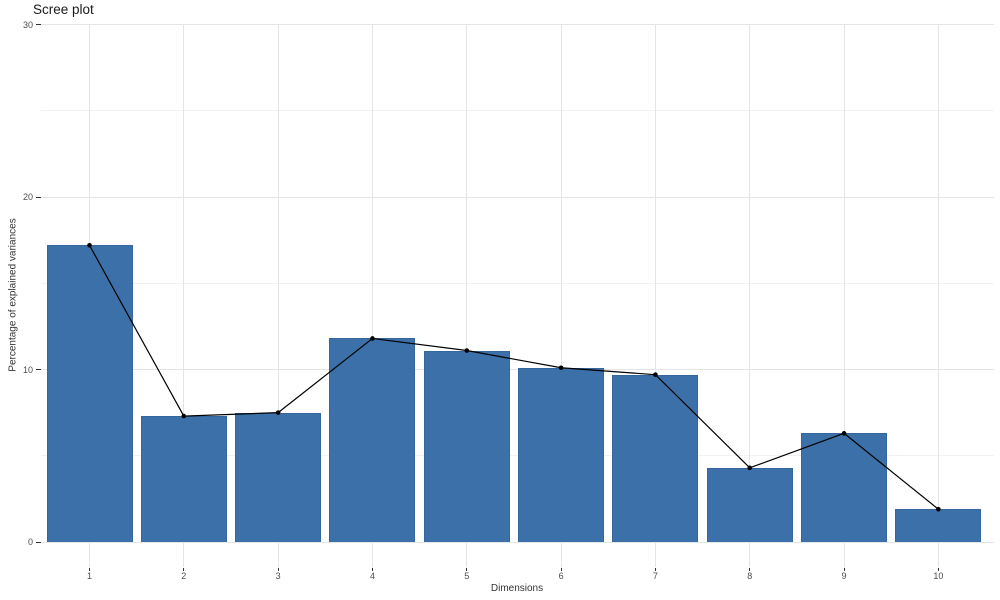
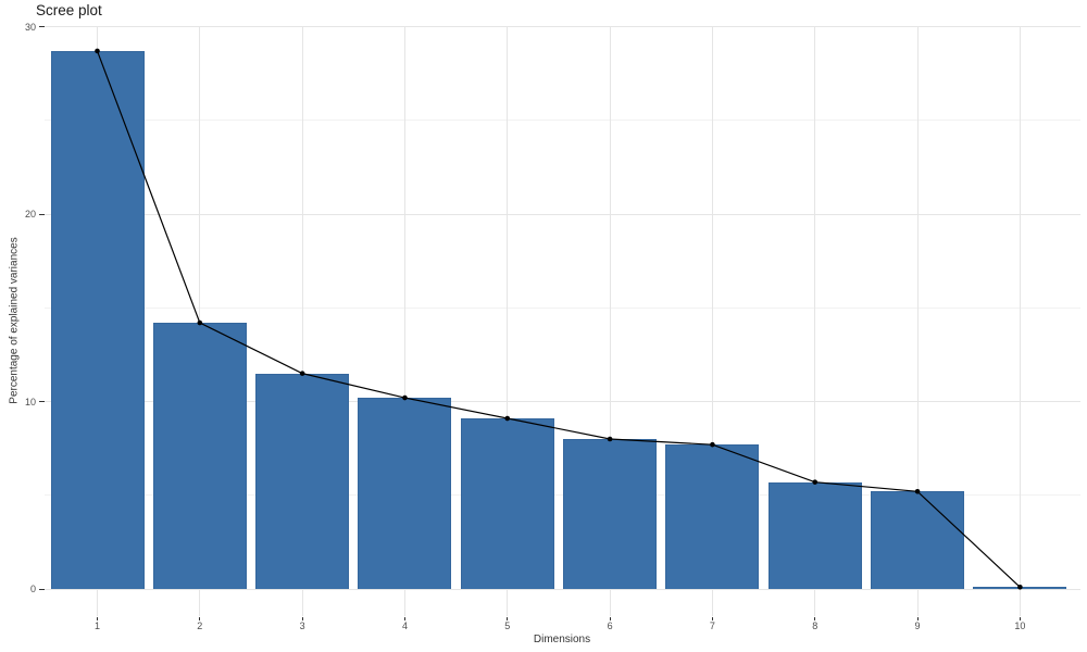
1: 17.2 -> 28.7
2: 7.3 -> 14.2
3: 7.5 -> 11.5
4: 11.8 -> 10.2
5: 11.1 -> 9.1
6: 10.1 -> 8.0
7: 9.7 -> 7.7
8: 4.3 -> 5.7
9: 6.3 -> 5.2
10: 1.9 -> 0.1
